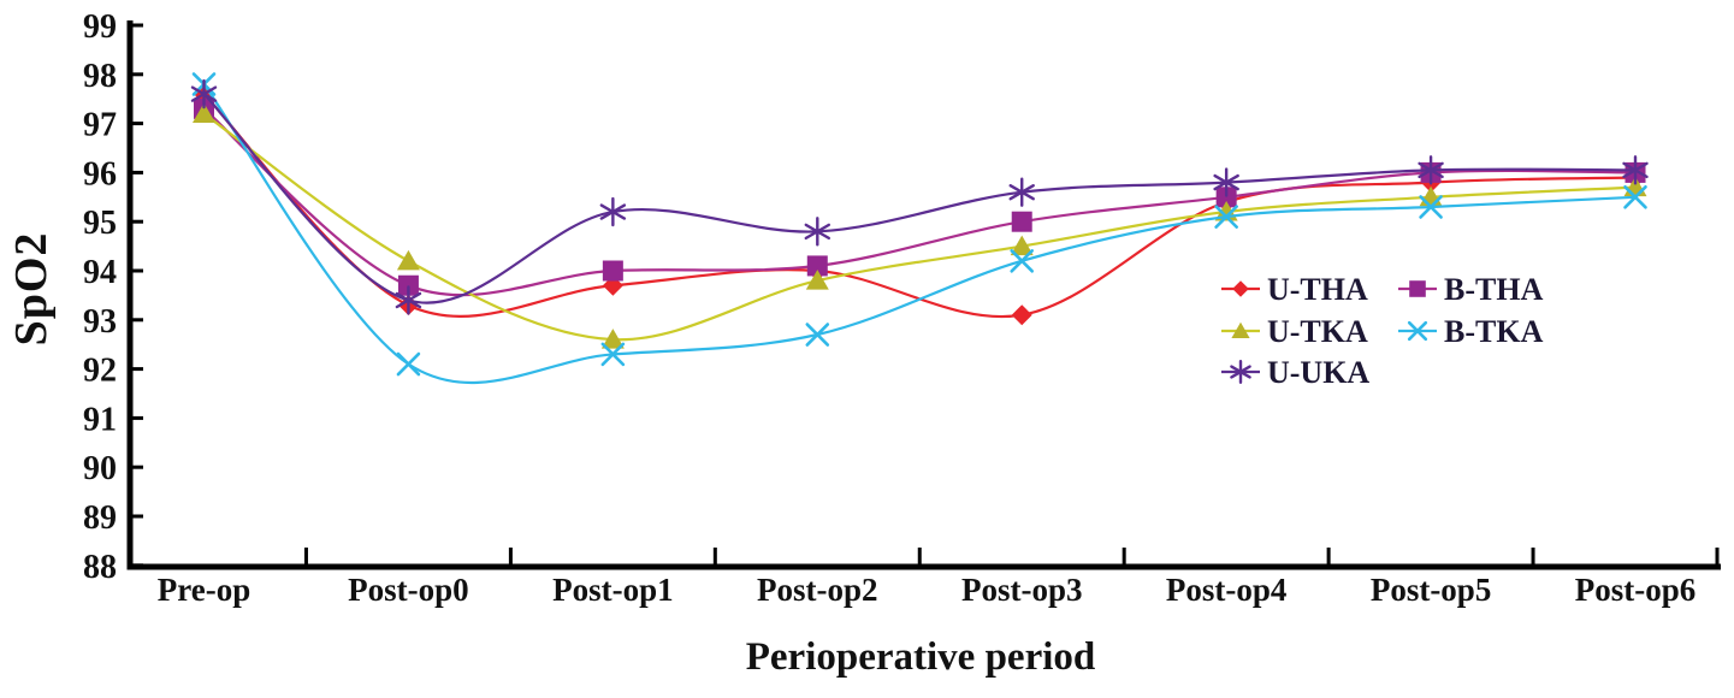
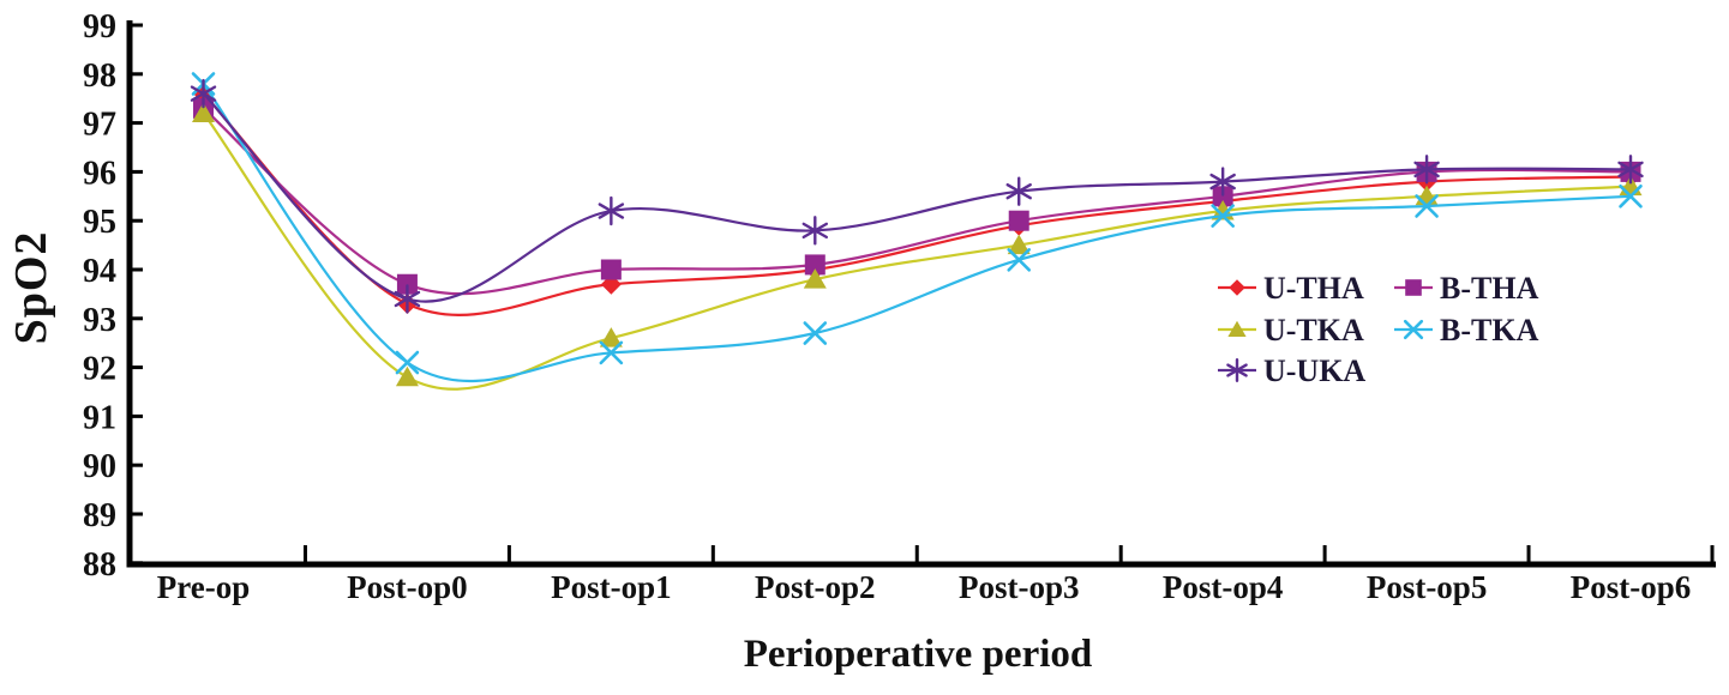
U-TKA/Post-op0: 94.2 -> 91.8
U-THA/Post-op3: 93.1 -> 94.9
